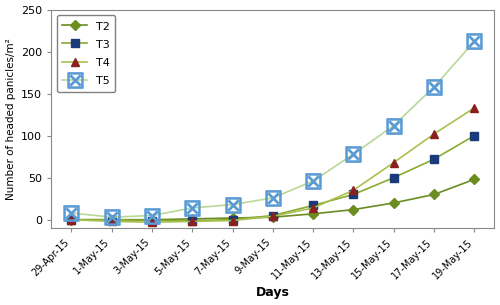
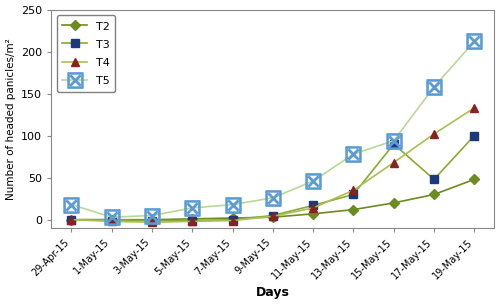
T5/29-Apr-15: 8 -> 18
T3/15-May-15: 50 -> 90
T5/15-May-15: 112 -> 94
T3/17-May-15: 72 -> 48
